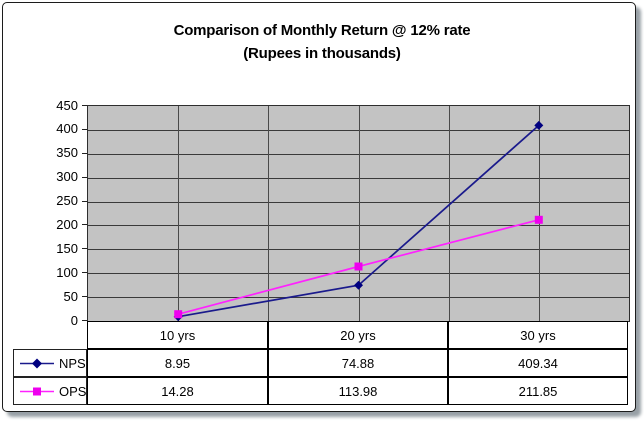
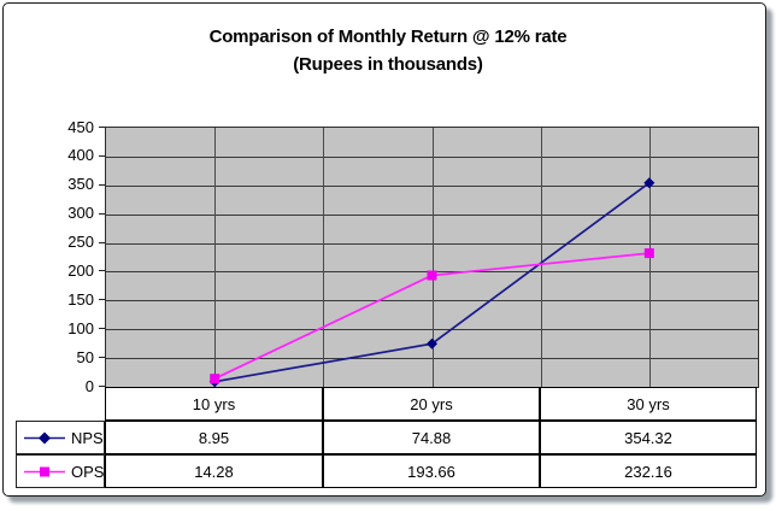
OPS/20 yrs: 113.98 -> 193.66
NPS/30 yrs: 409.34 -> 354.32
OPS/30 yrs: 211.85 -> 232.16
